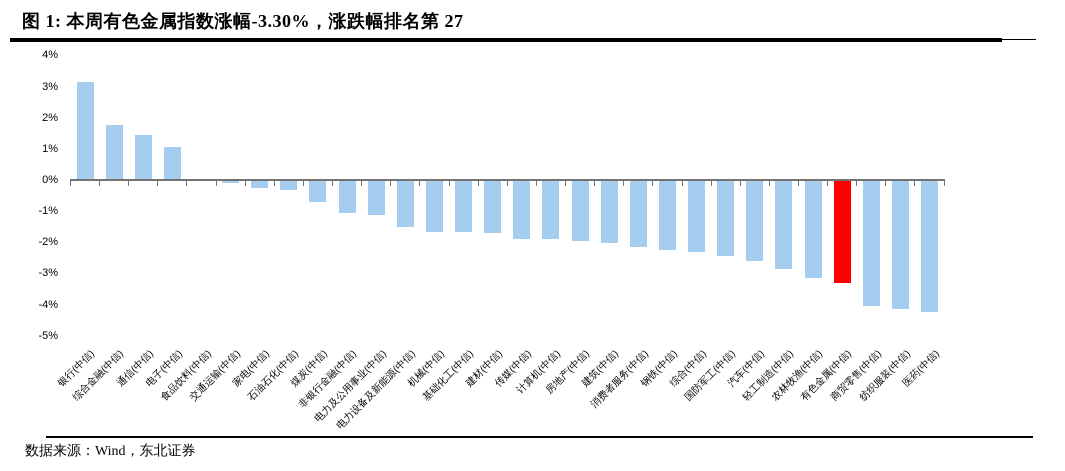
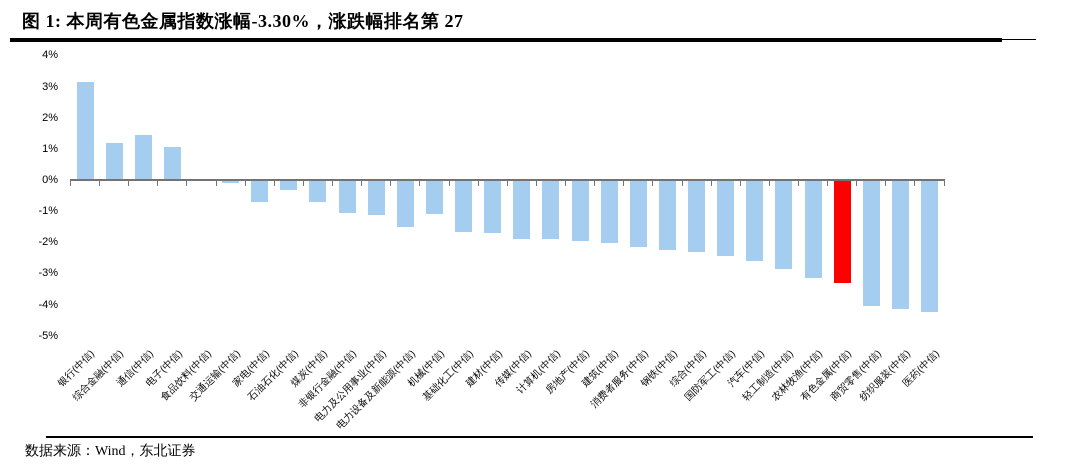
综合金融(中信): 1.8% -> 1.2%
家电(中信): -0.3% -> -0.7%
机械(中信): -1.7% -> -1.1%
